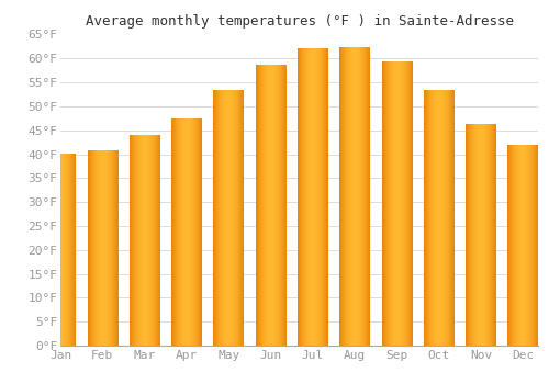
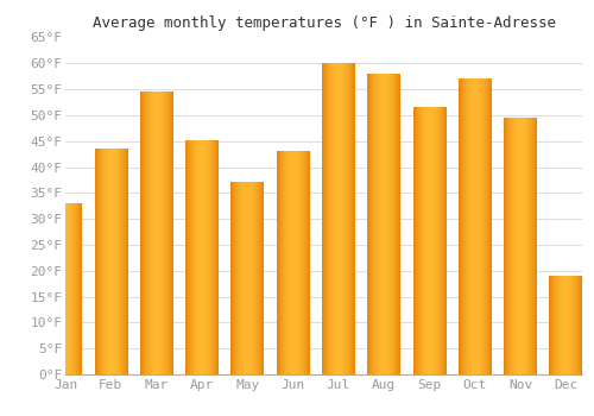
Jan: 40.1°F -> 33.0°F
Feb: 40.6°F -> 43.5°F
Mar: 43.9°F -> 54.5°F
Apr: 47.3°F -> 45.0°F
May: 53.2°F -> 37.0°F
Jun: 58.5°F -> 43.0°F
Jul: 62.1°F -> 60.0°F
Aug: 62.2°F -> 58.0°F
Sep: 59.2°F -> 51.5°F
Oct: 53.2°F -> 57.0°F
Nov: 46.2°F -> 49.5°F
Dec: 41.9°F -> 19.0°F
